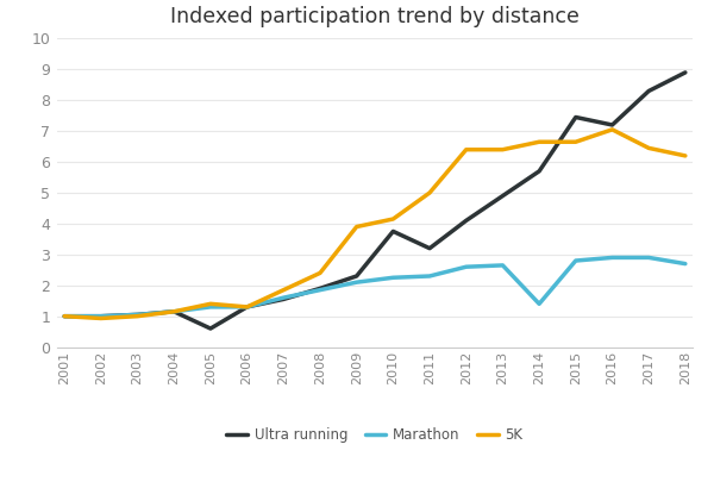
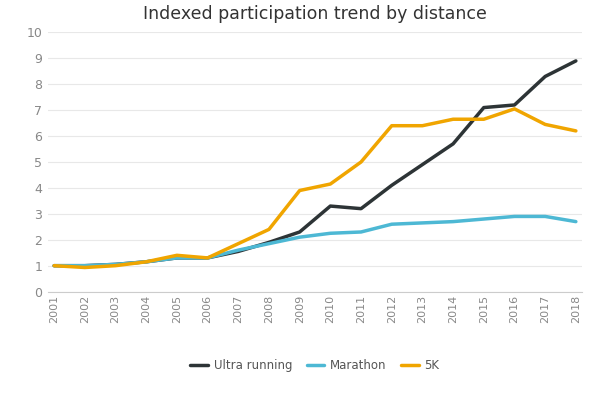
Ultra running/2005: 0.60 -> 1.30
Ultra running/2010: 3.75 -> 3.30
Marathon/2014: 1.40 -> 2.70
Ultra running/2015: 7.45 -> 7.10
